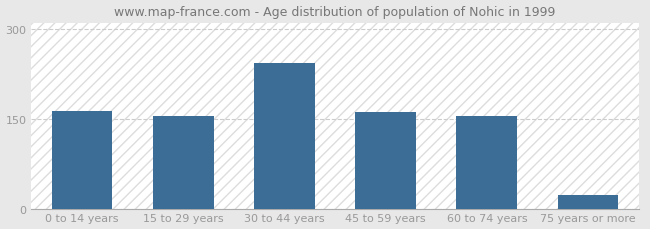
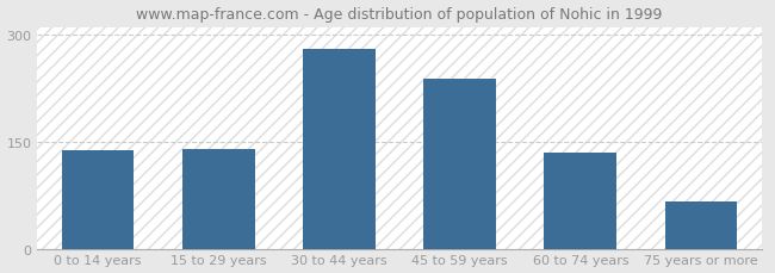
0 to 14 years: 163 -> 138
15 to 29 years: 154 -> 140
30 to 44 years: 243 -> 280
45 to 59 years: 161 -> 238
60 to 74 years: 155 -> 134
75 years or more: 22 -> 66
